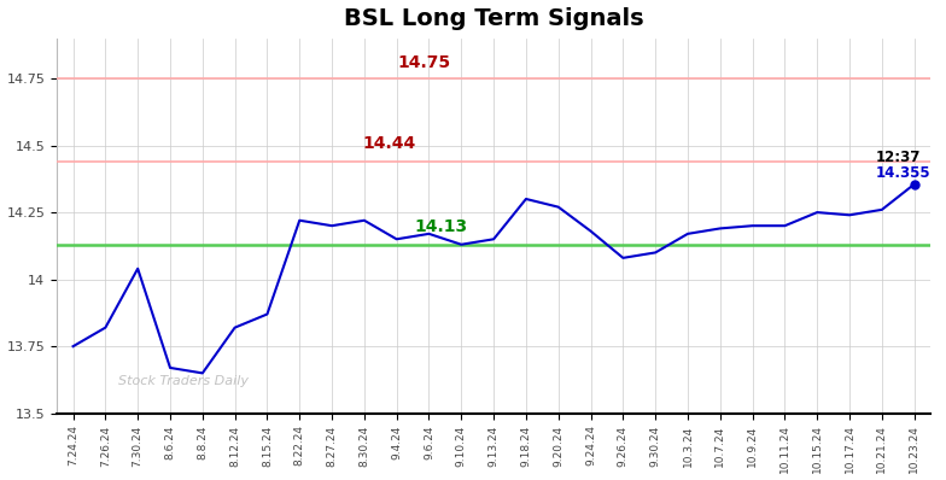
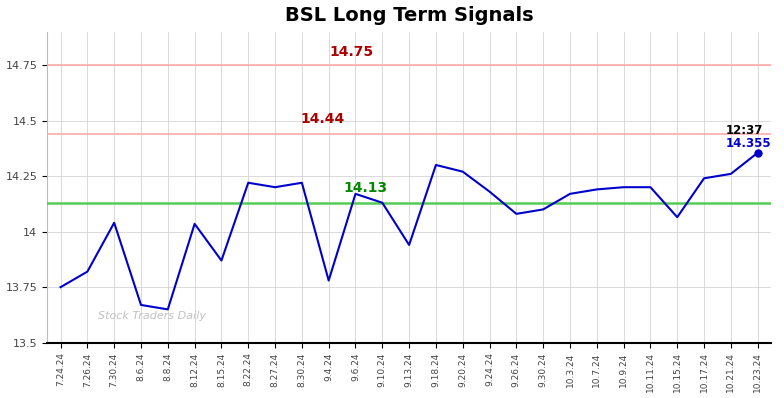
8.12.24: 13.820 -> 14.035
9.4.24: 14.150 -> 13.780
9.13.24: 14.150 -> 13.940
10.15.24: 14.250 -> 14.065
